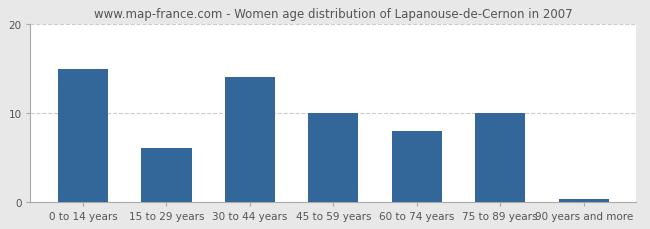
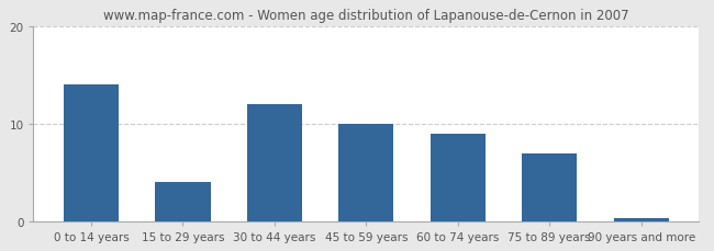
0 to 14 years: 15.0 -> 14.0
15 to 29 years: 6.0 -> 4.0
30 to 44 years: 14.0 -> 12.0
60 to 74 years: 8.0 -> 9.0
75 to 89 years: 10.0 -> 7.0
